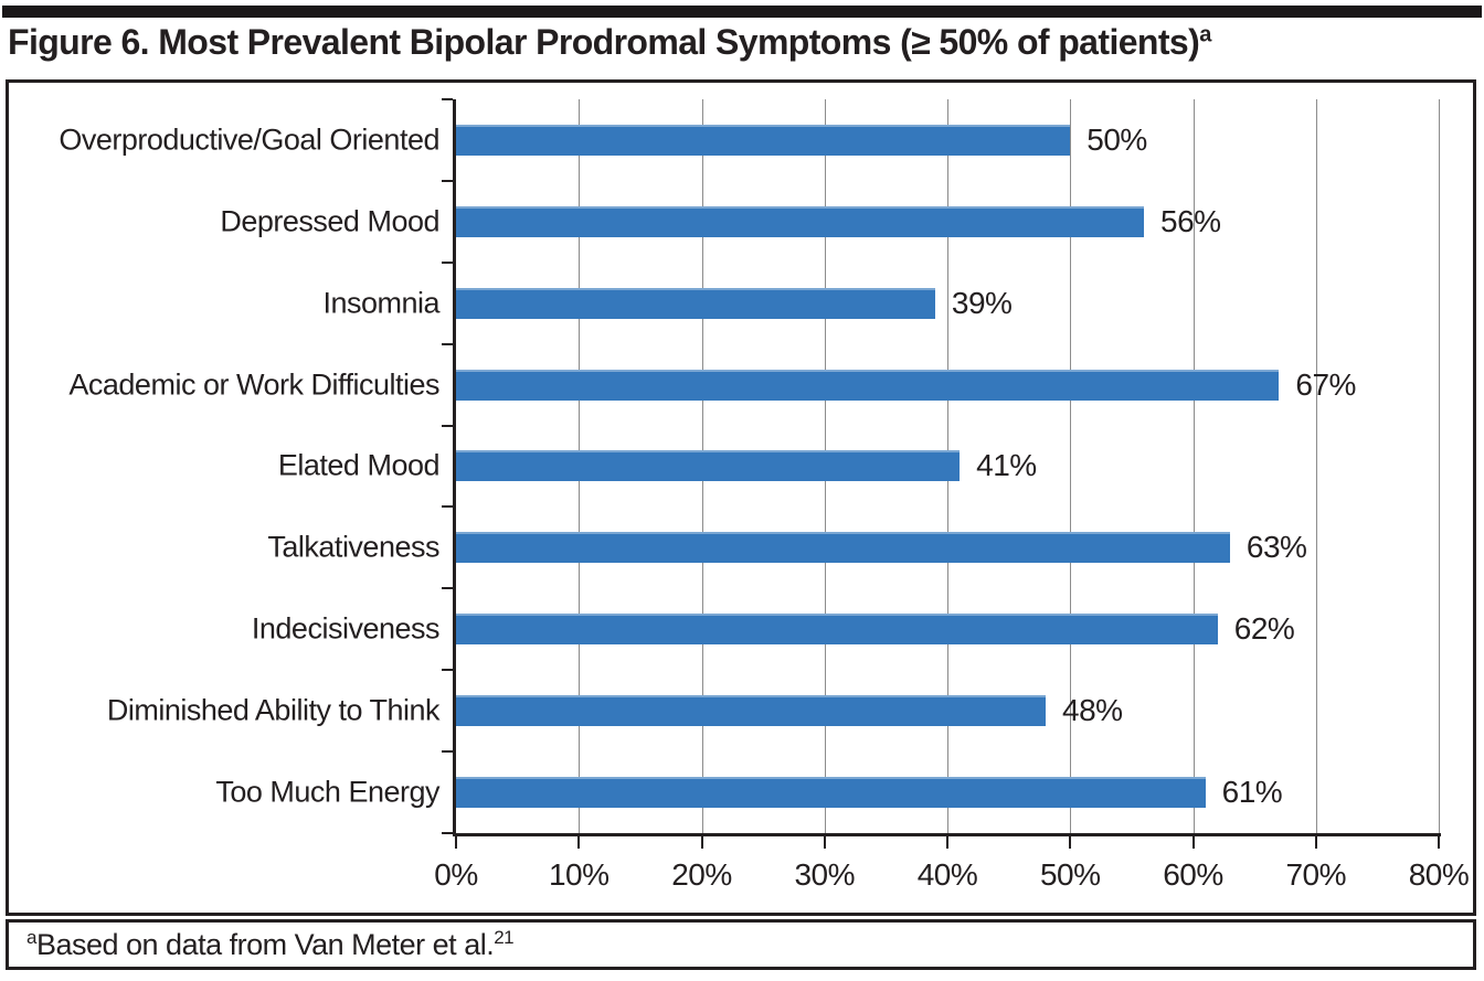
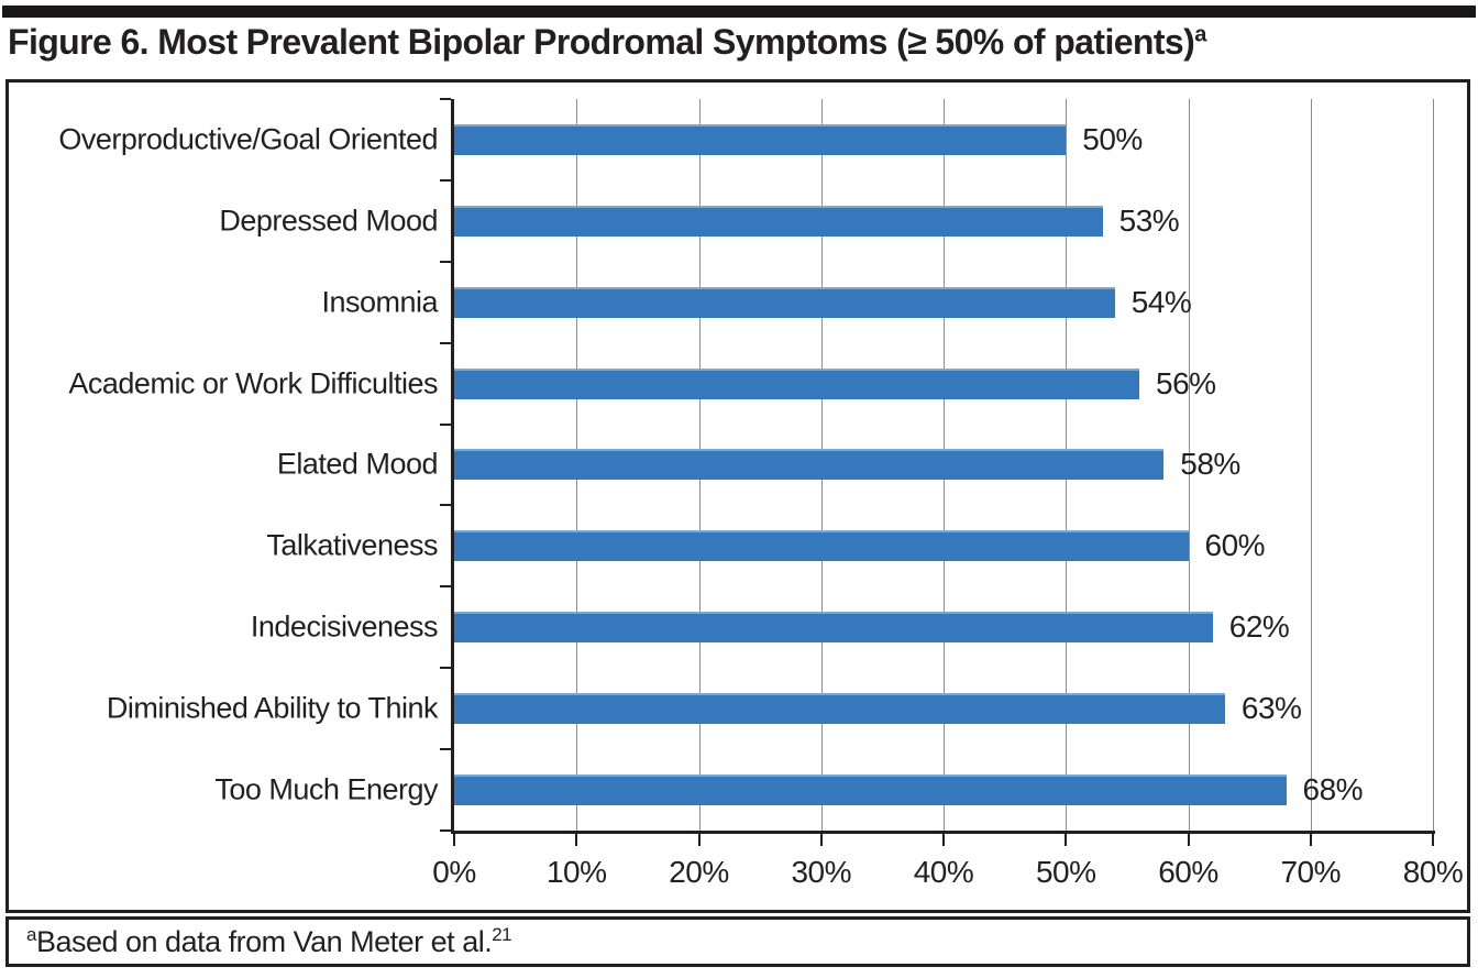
Depressed Mood: 56% -> 53%
Insomnia: 39% -> 54%
Academic or Work Difficulties: 67% -> 56%
Elated Mood: 41% -> 58%
Talkativeness: 63% -> 60%
Diminished Ability to Think: 48% -> 63%
Too Much Energy: 61% -> 68%
